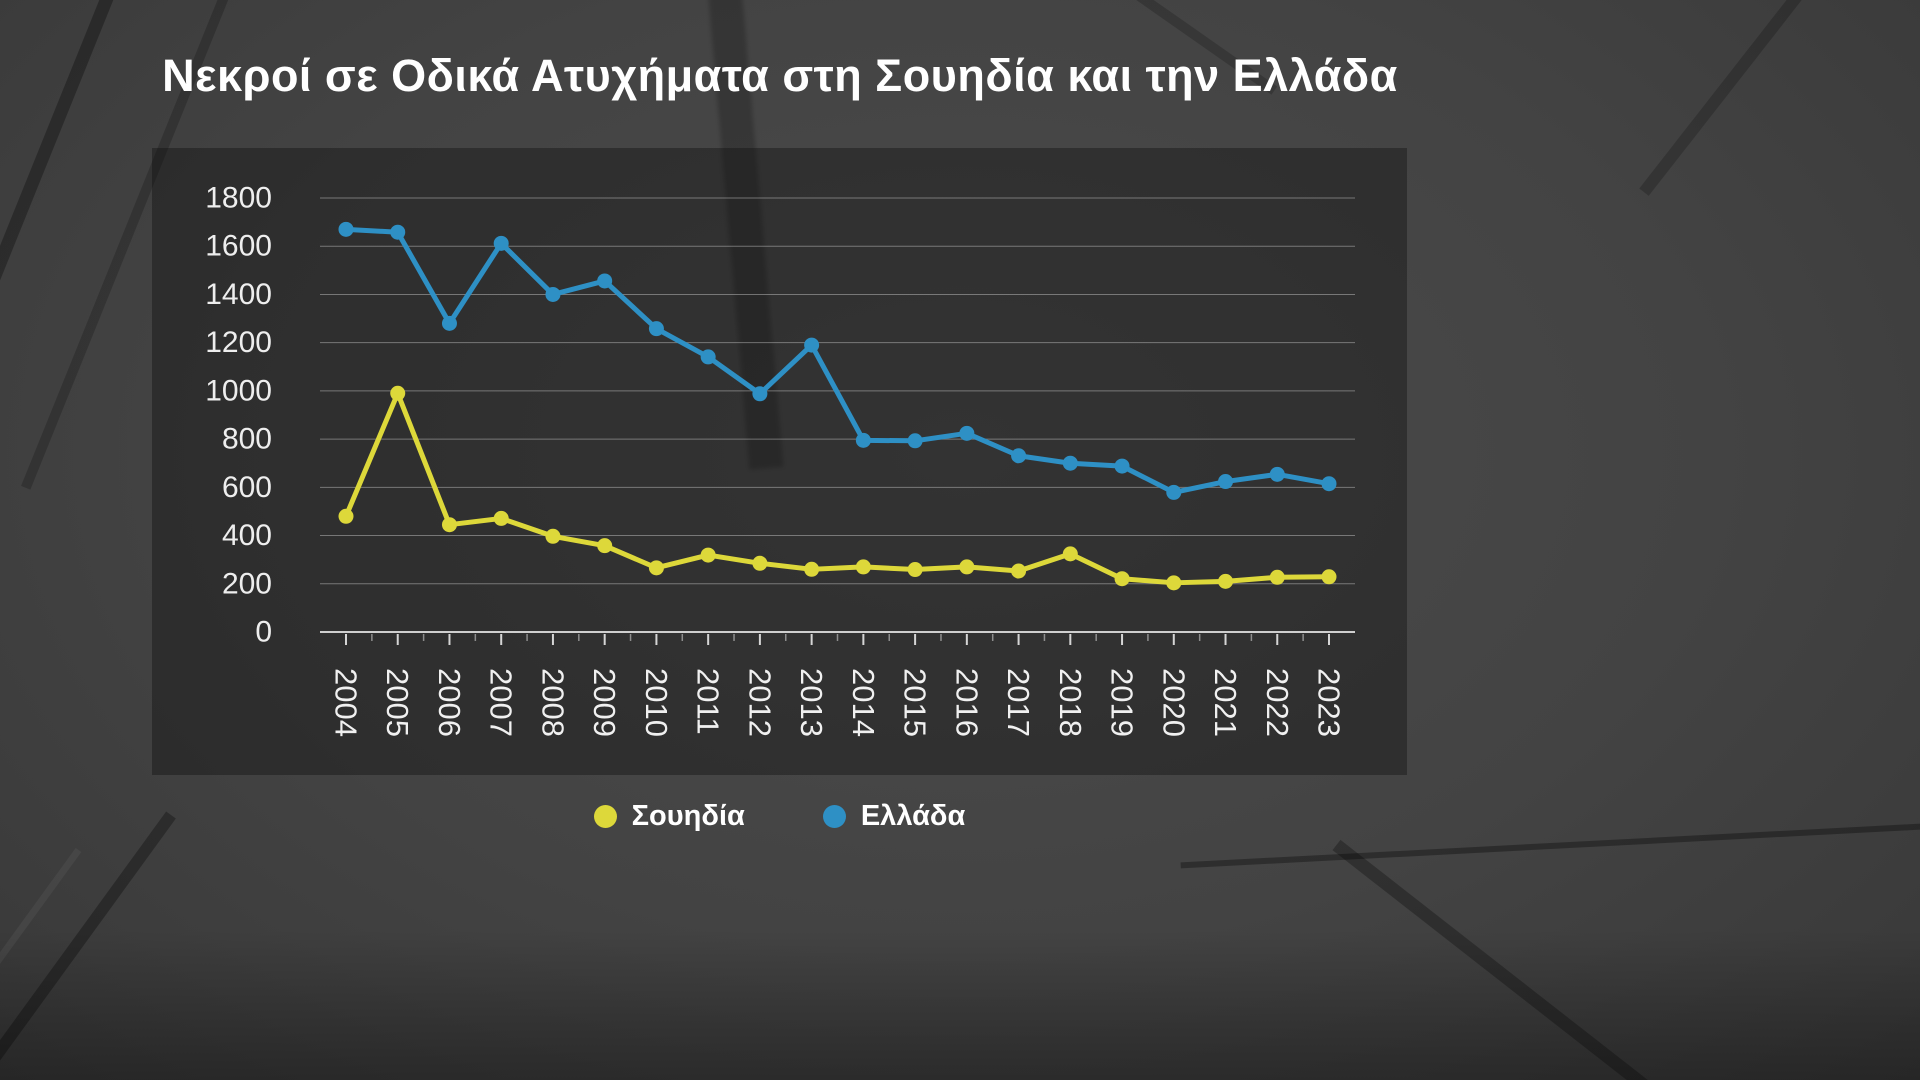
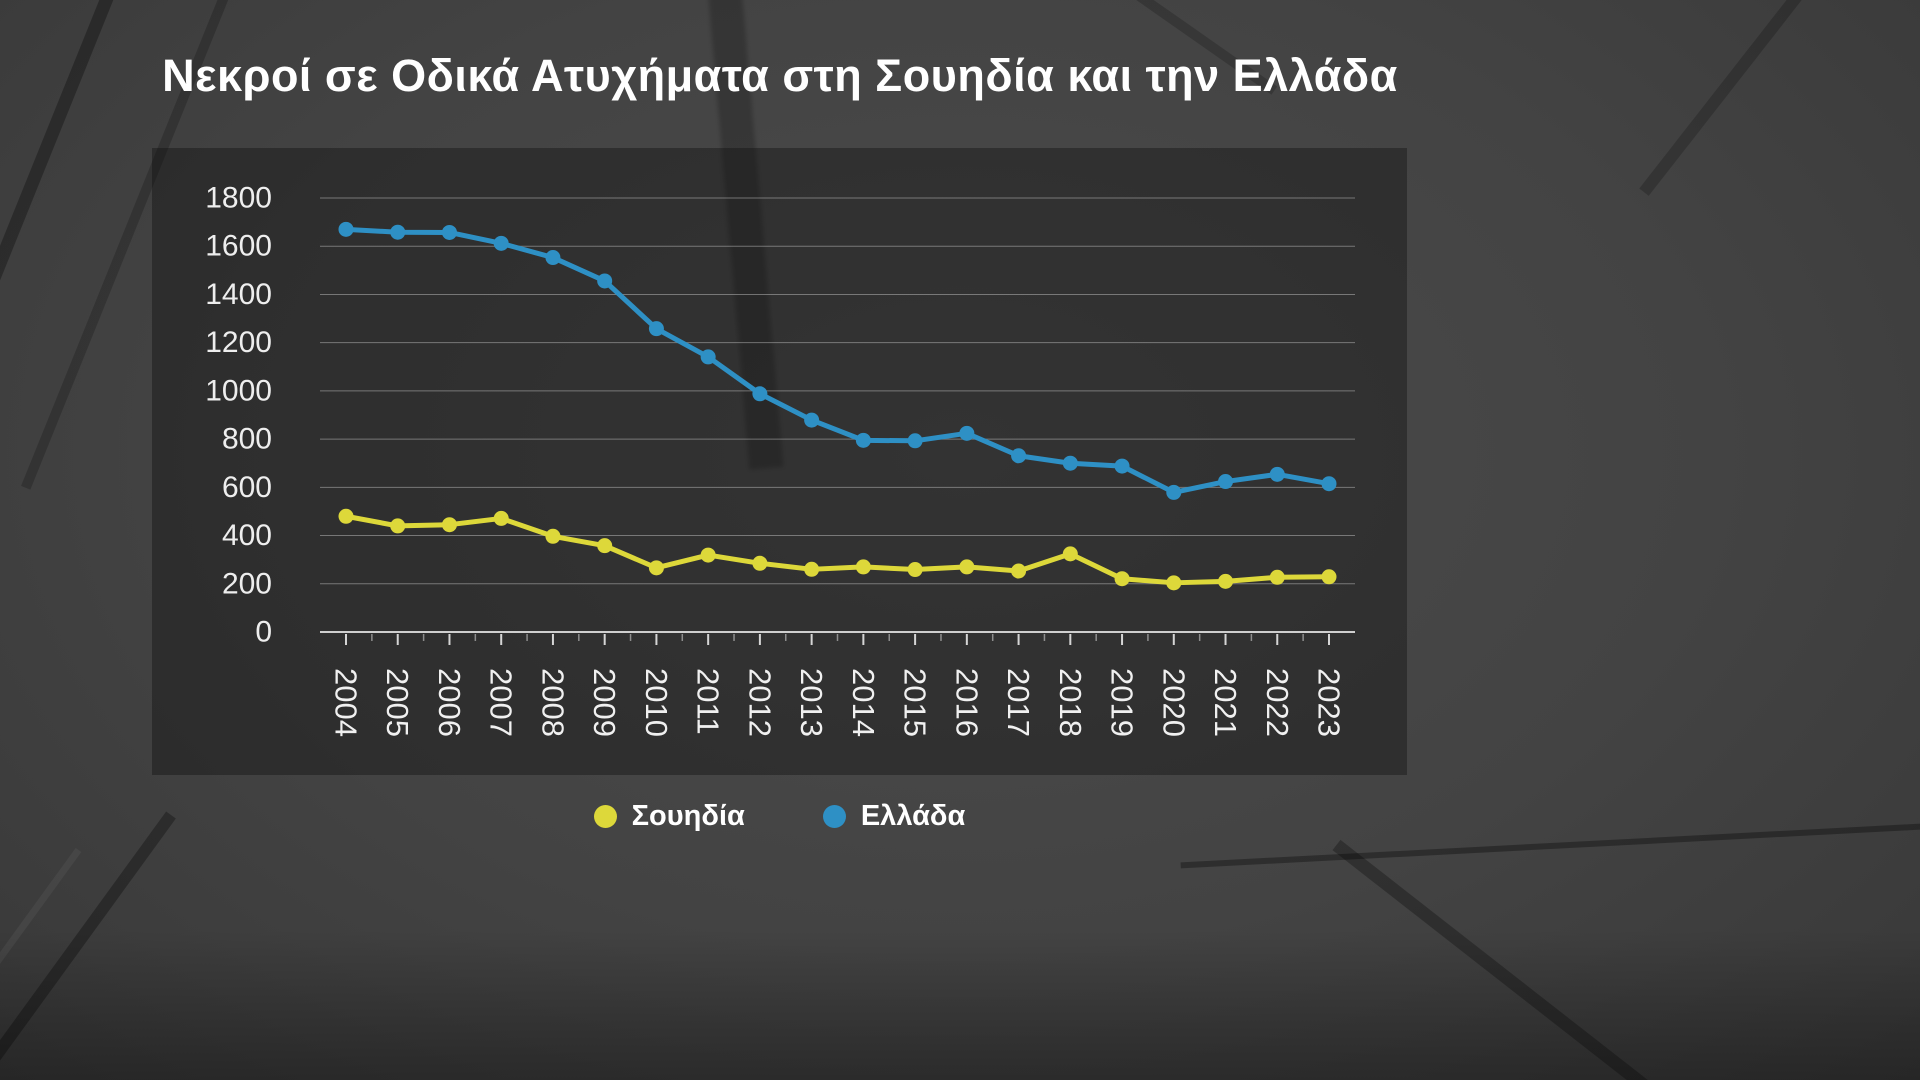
Σουηδία/2005: 990 -> 440
Ελλάδα/2006: 1280 -> 1660
Ελλάδα/2008: 1400 -> 1550
Ελλάδα/2013: 1190 -> 880
